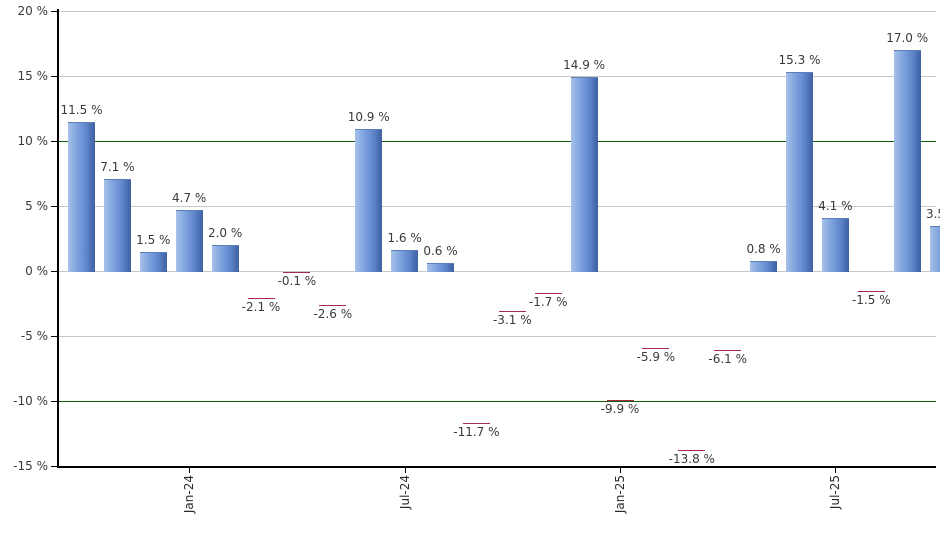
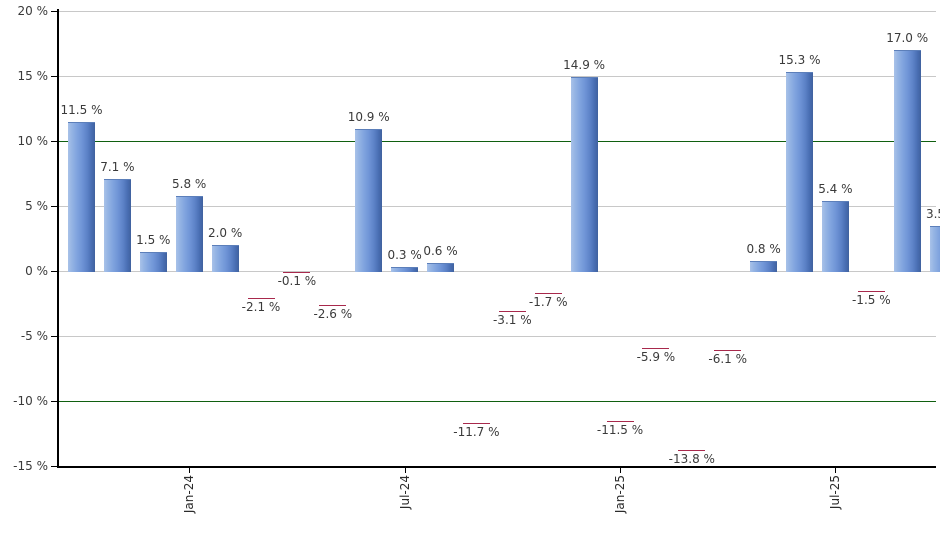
Jan-24: 4.7 -> 5.8
Jul-24: 1.6 -> 0.3
Jan-25: -9.9 -> -11.5
Jul-25: 4.1 -> 5.4
